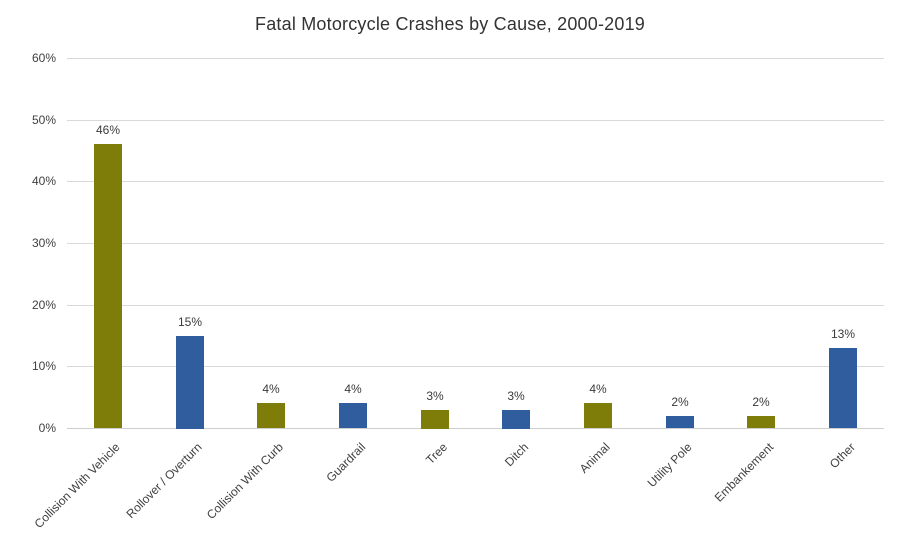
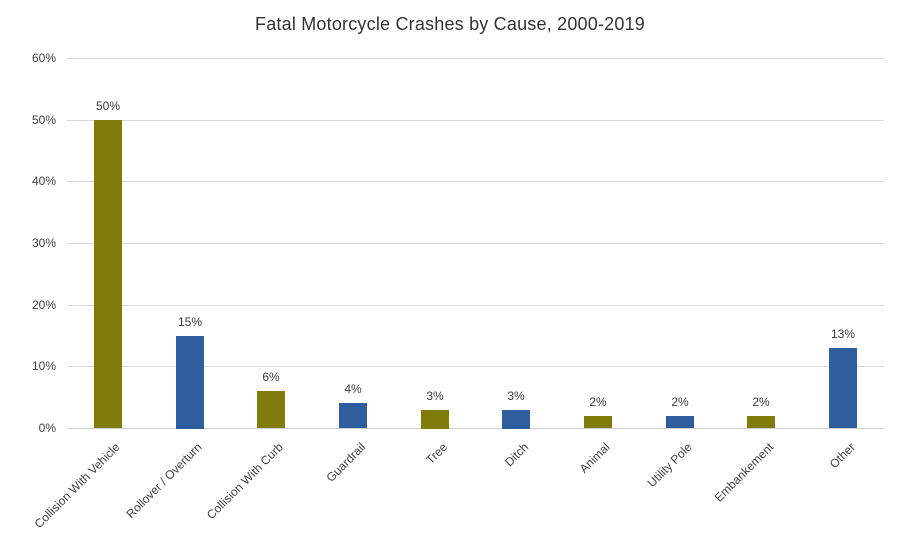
Collision With Vehicle: 46% -> 50%
Collision With Curb: 4% -> 6%
Animal: 4% -> 2%
